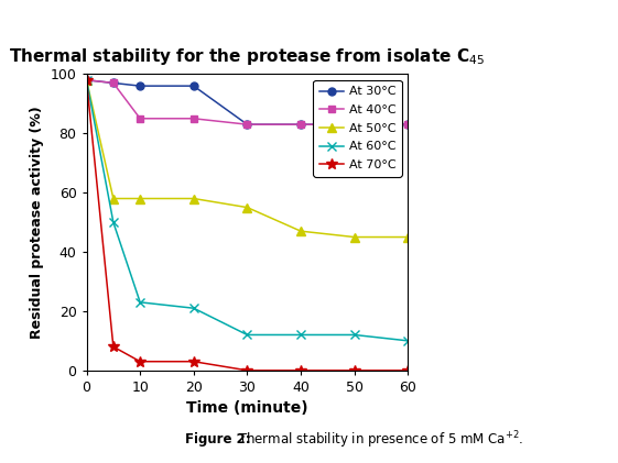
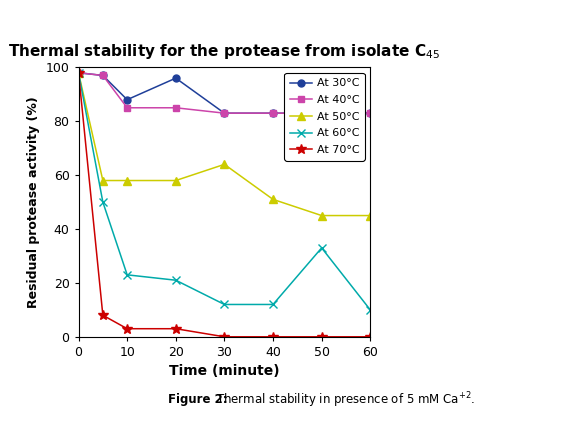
At 30°C/10: 96 -> 88
At 50°C/30: 55 -> 64
At 50°C/40: 47 -> 51
At 60°C/50: 12 -> 33
